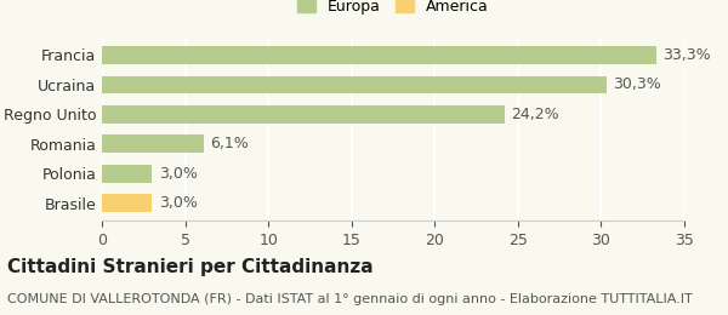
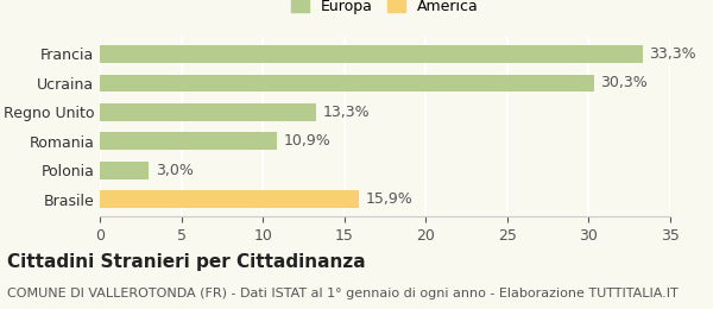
Regno Unito: 24,2% -> 13,3%
Romania: 6,1% -> 10,9%
Brasile: 3,0% -> 15,9%
